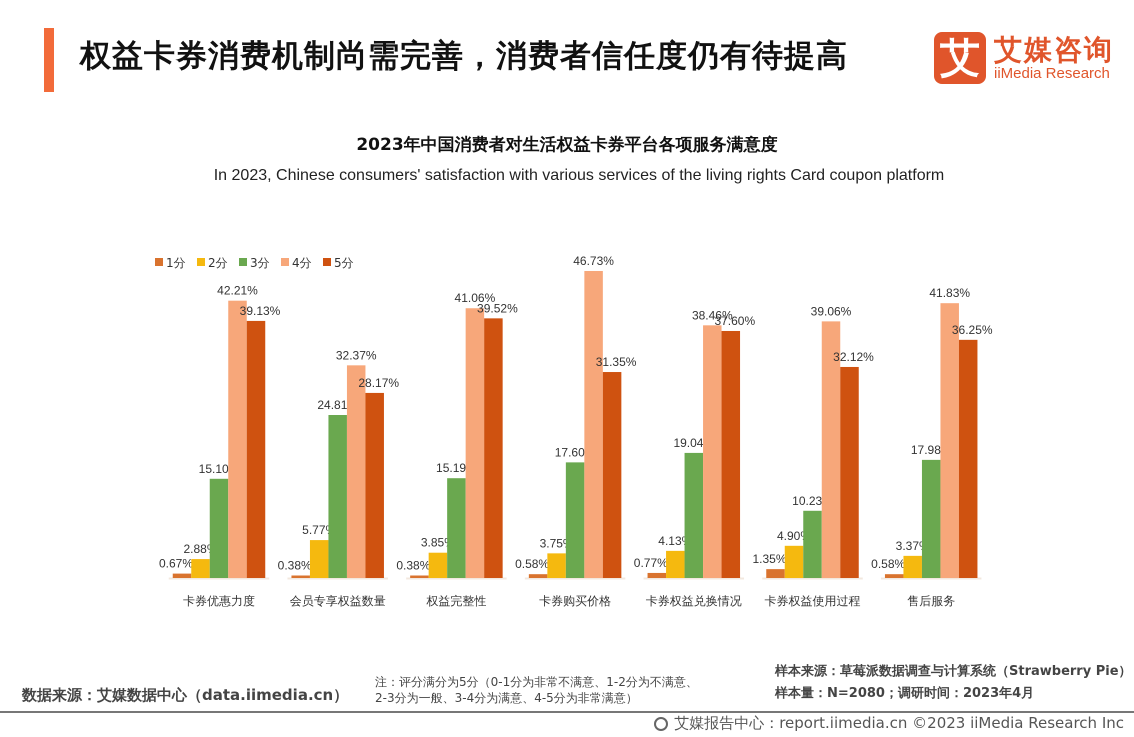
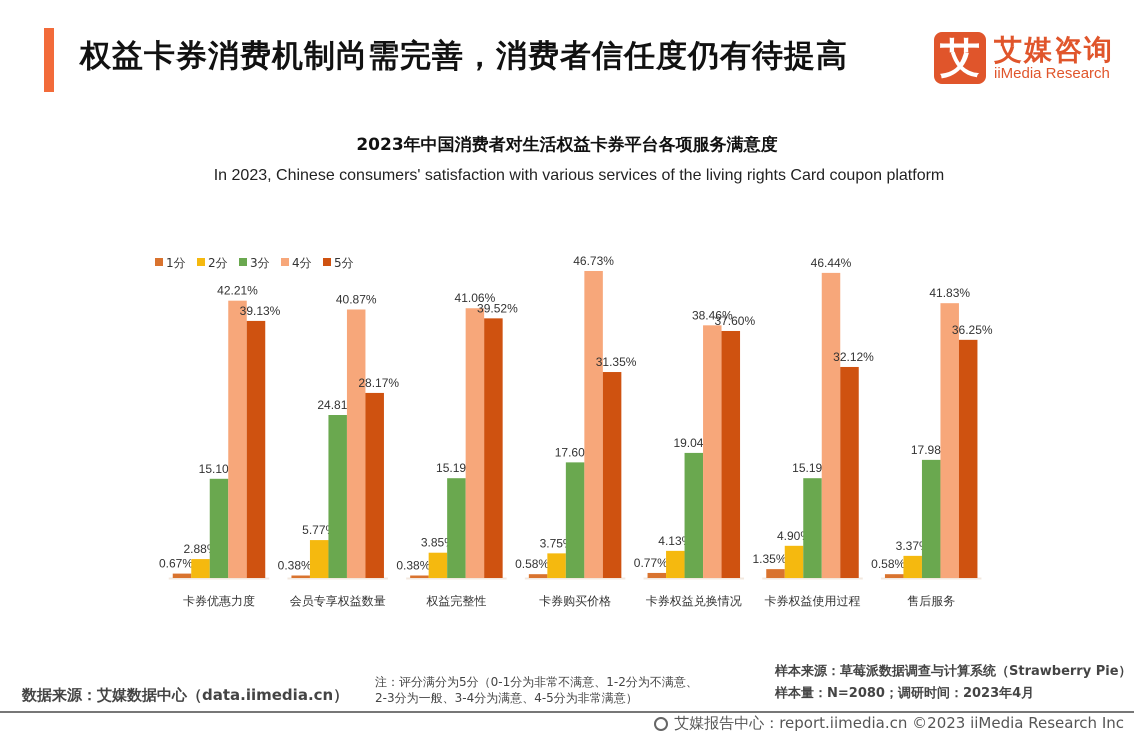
4分/会员专享权益数量: 32.37% -> 40.87%
3分/卡券权益使用过程: 10.23% -> 15.19%
4分/卡券权益使用过程: 39.06% -> 46.44%
